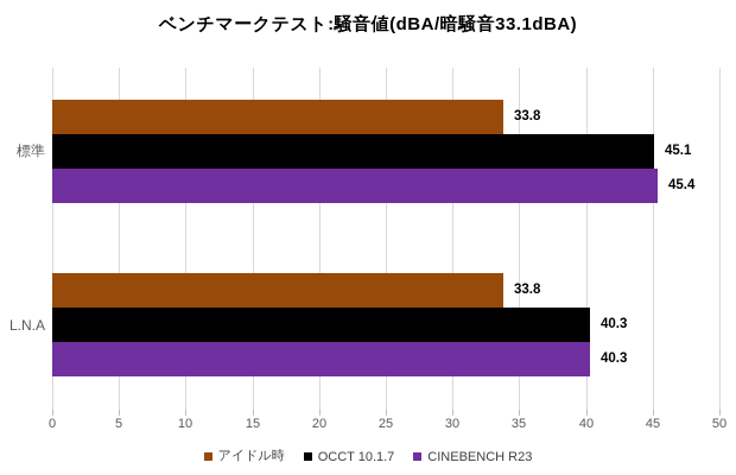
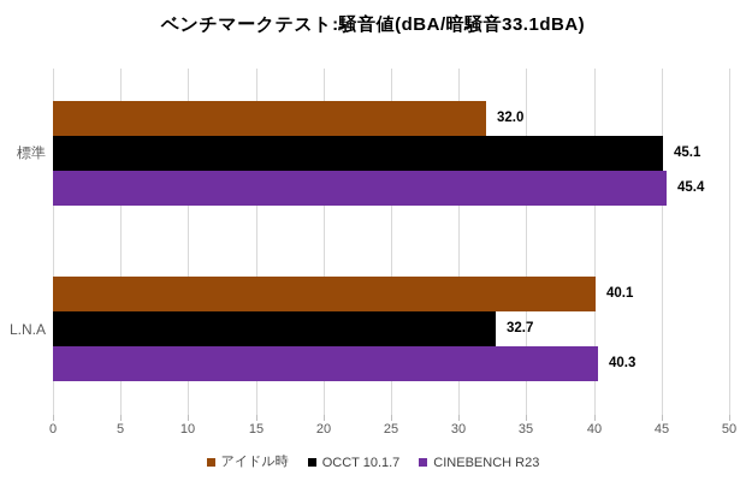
アイドル時/標準: 33.8 -> 32.0
アイドル時/L.N.A: 33.8 -> 40.1
OCCT 10.1.7/L.N.A: 40.3 -> 32.7
